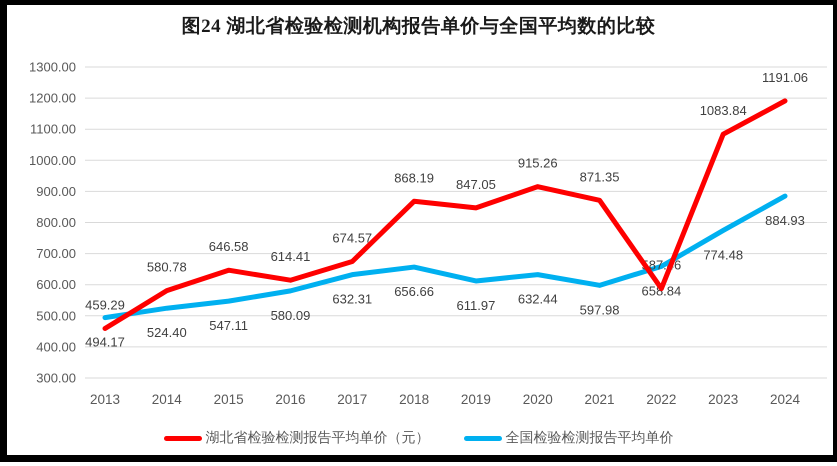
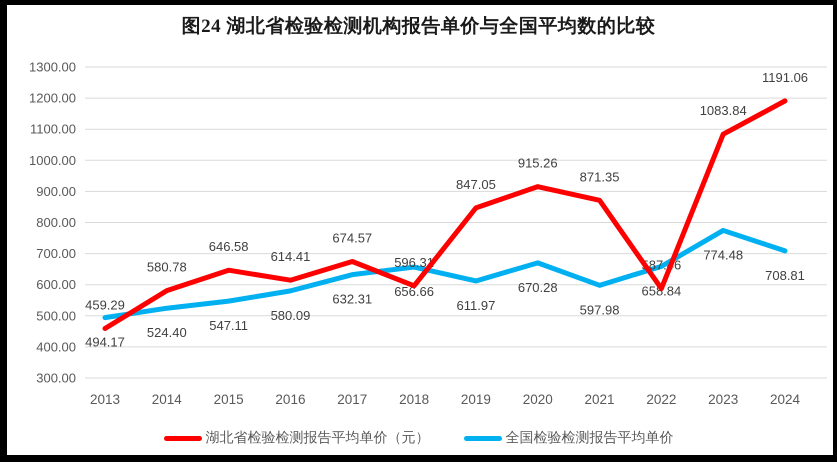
湖北省检验检测报告平均单价（元）/2018: 868.19 -> 596.31
全国检验检测报告平均单价/2020: 632.44 -> 670.28
全国检验检测报告平均单价/2024: 884.93 -> 708.81
